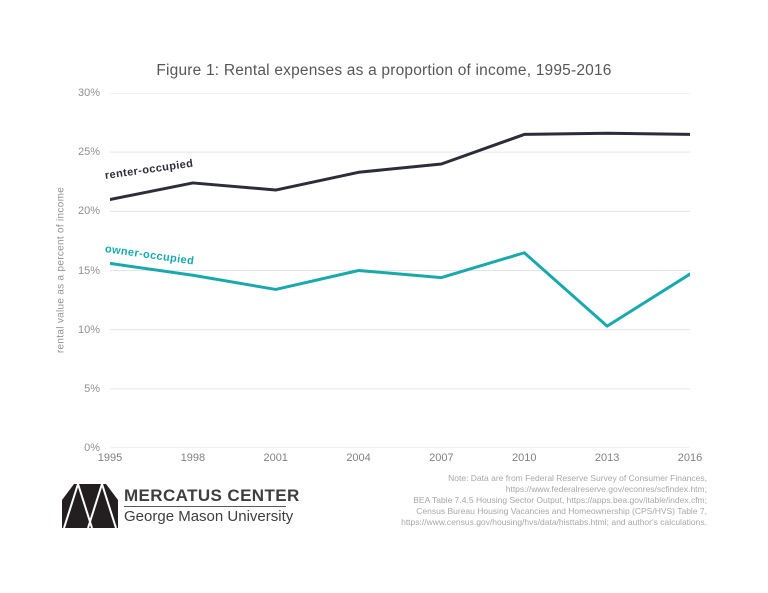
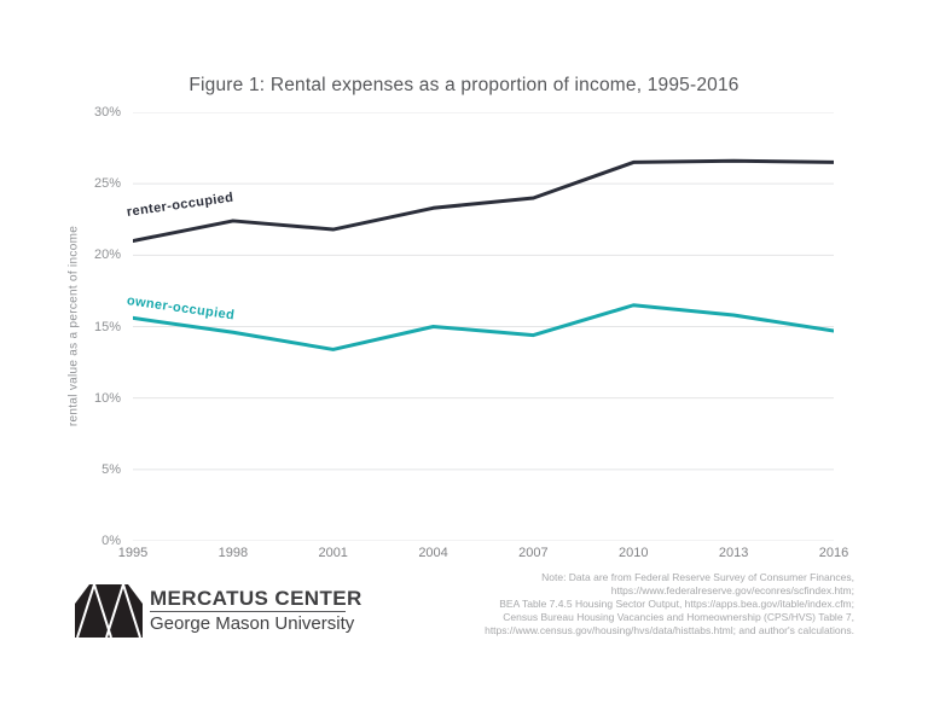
owner-occupied/2013: 10.3% -> 15.8%
